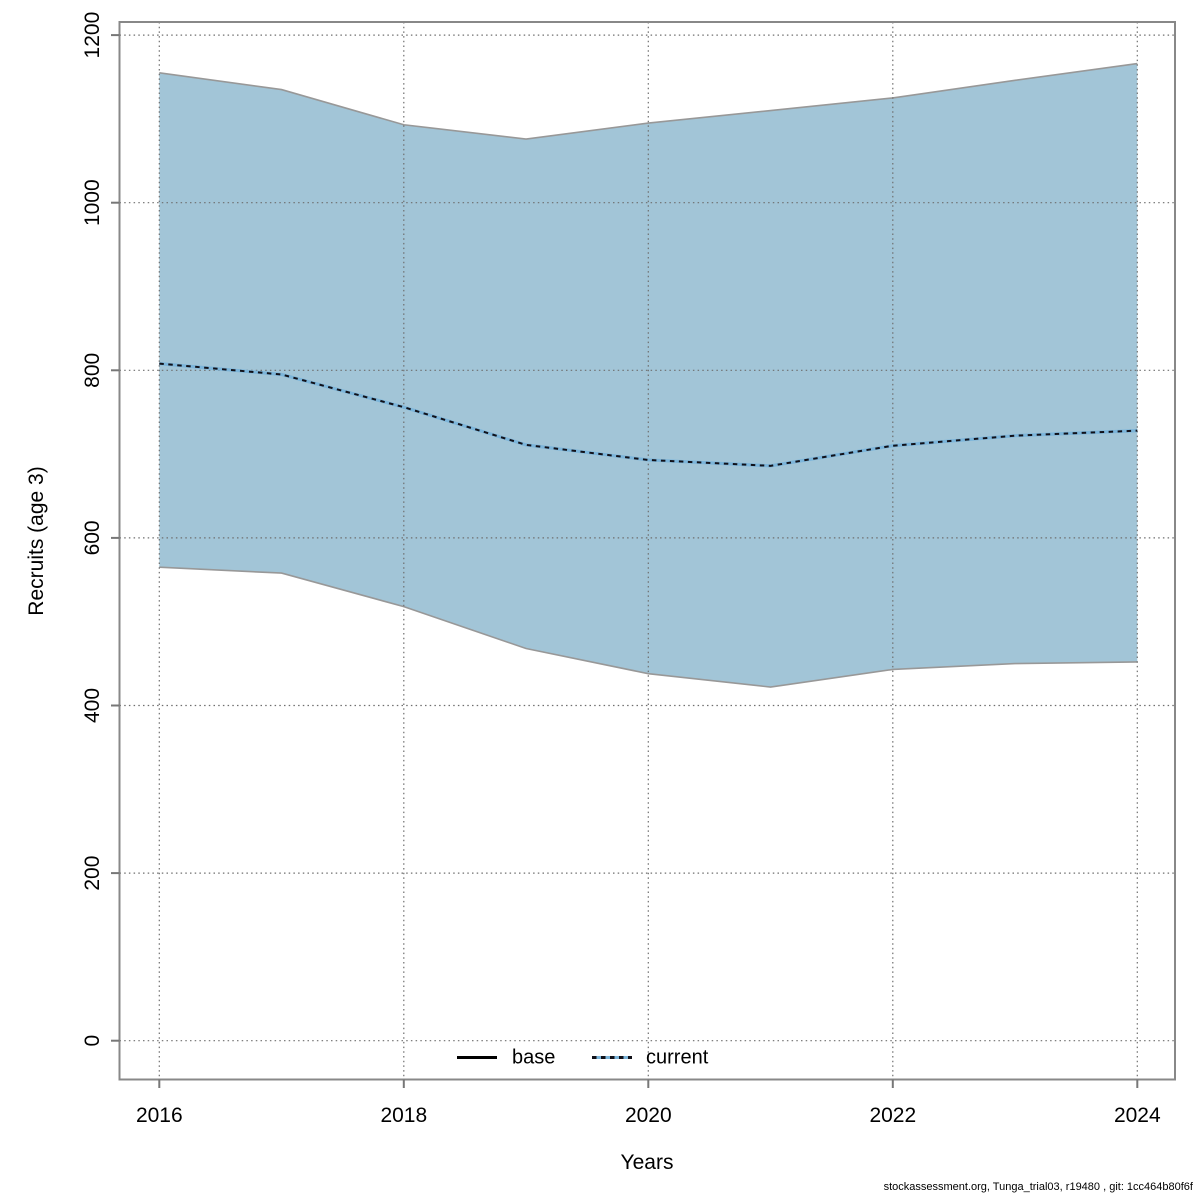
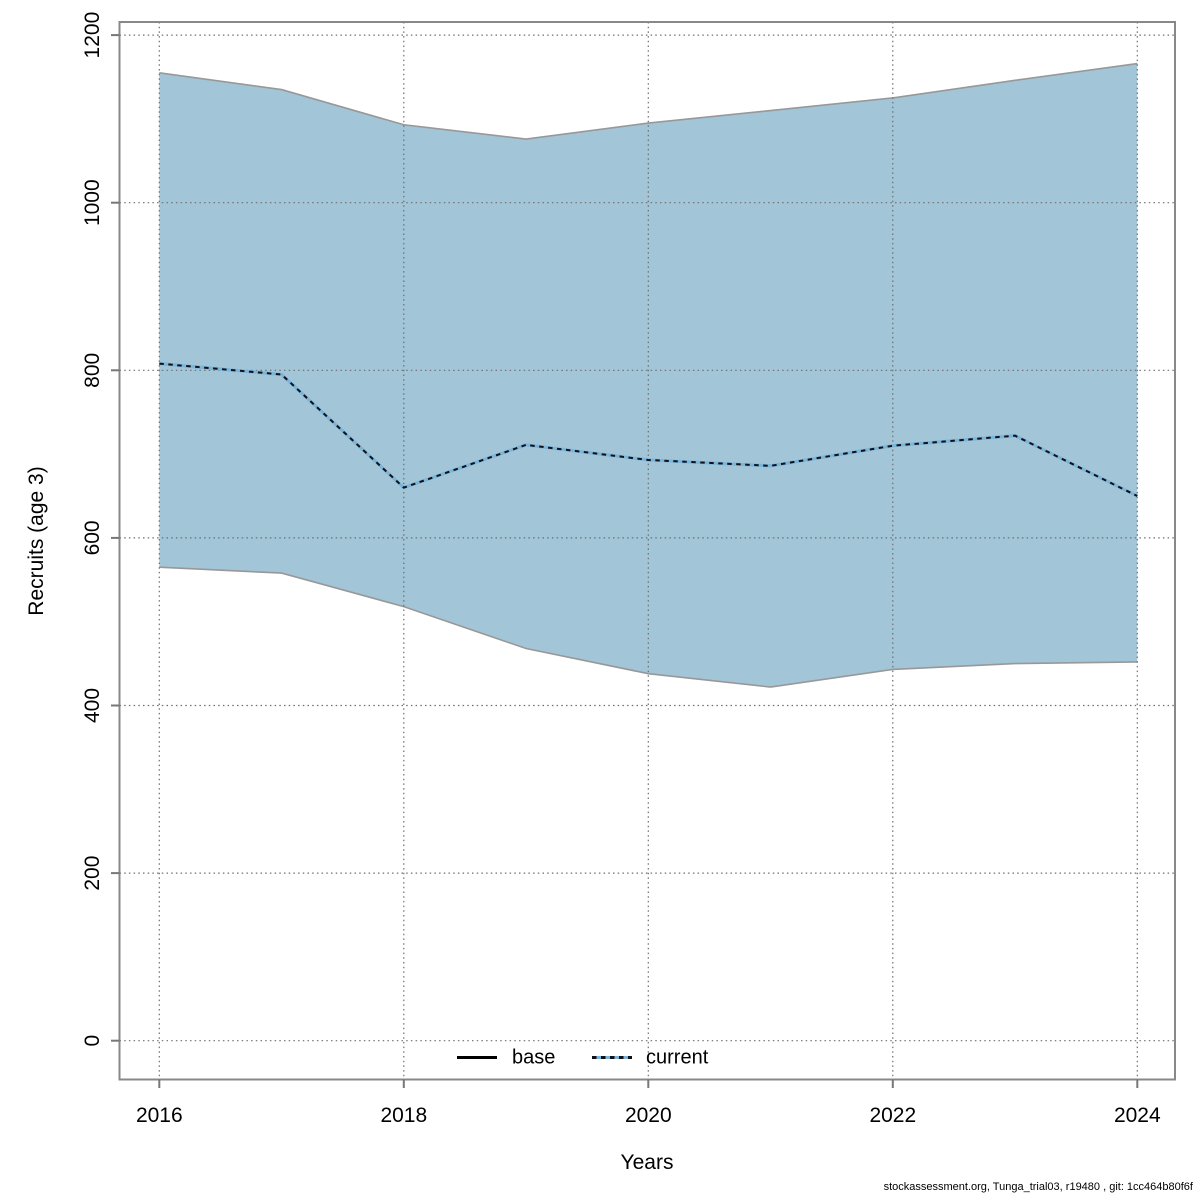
current/2018: 760 -> 660
current/2024: 730 -> 650
